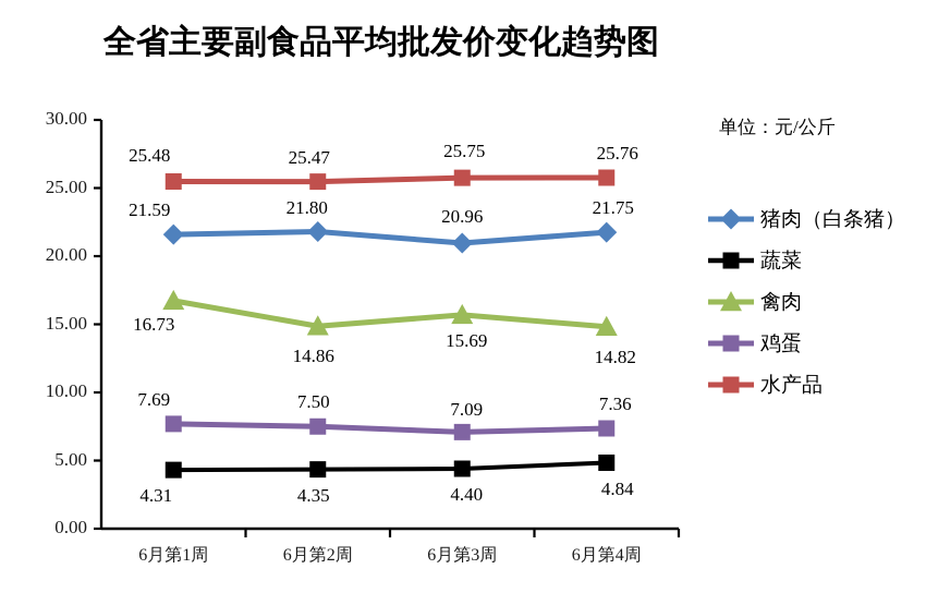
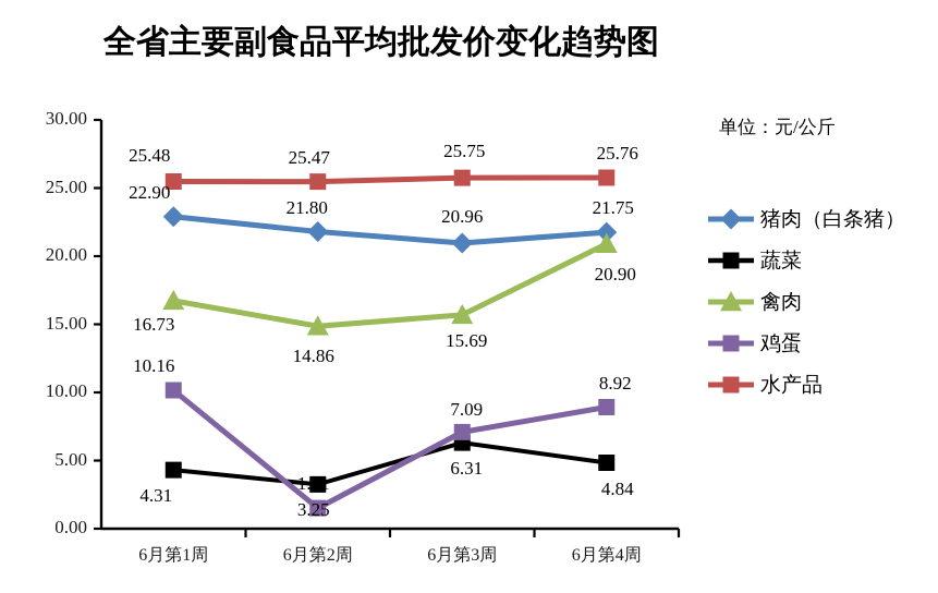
猪肉（白条猪）/6月第1周: 21.59 -> 22.90
鸡蛋/6月第1周: 7.69 -> 10.16
蔬菜/6月第2周: 4.35 -> 3.25
鸡蛋/6月第2周: 7.50 -> 1.51
蔬菜/6月第3周: 4.40 -> 6.31
禽肉/6月第4周: 14.82 -> 20.90
鸡蛋/6月第4周: 7.36 -> 8.92
